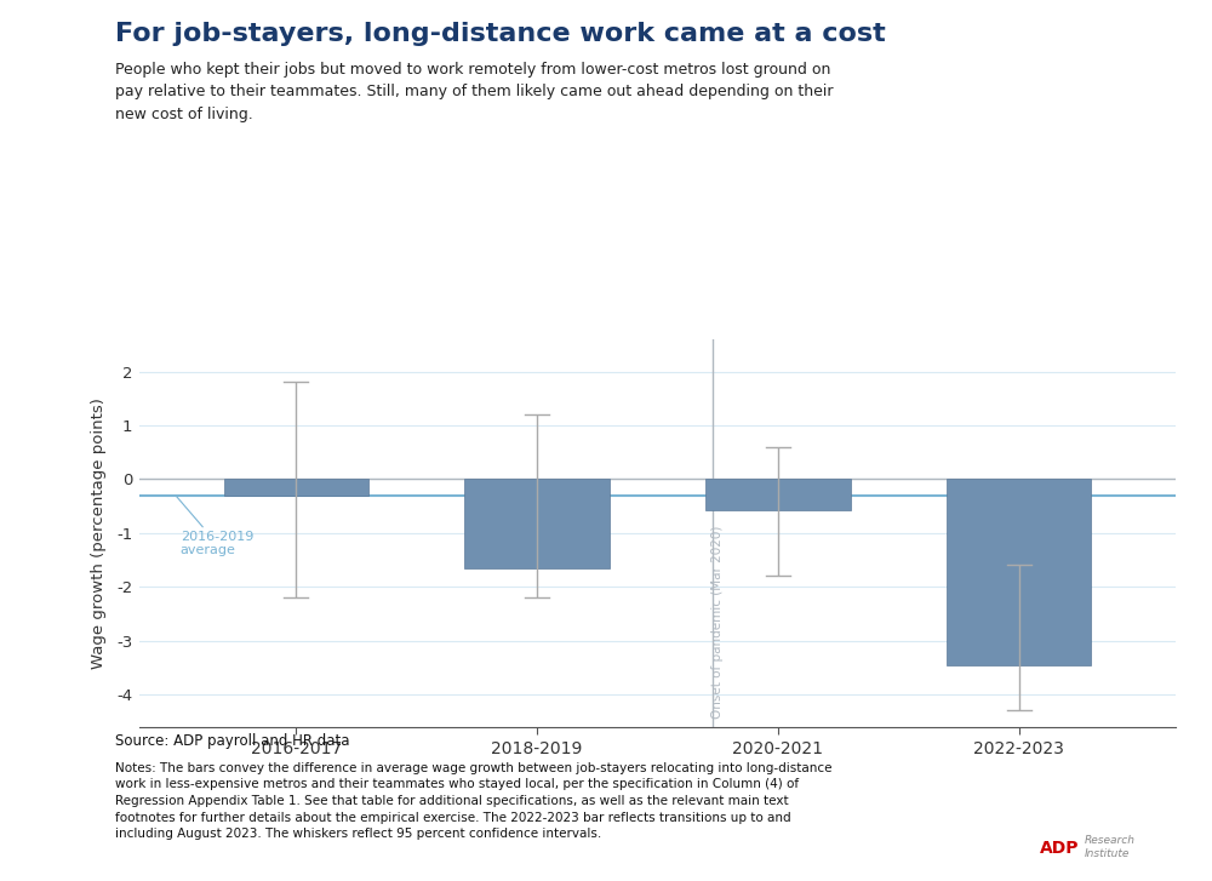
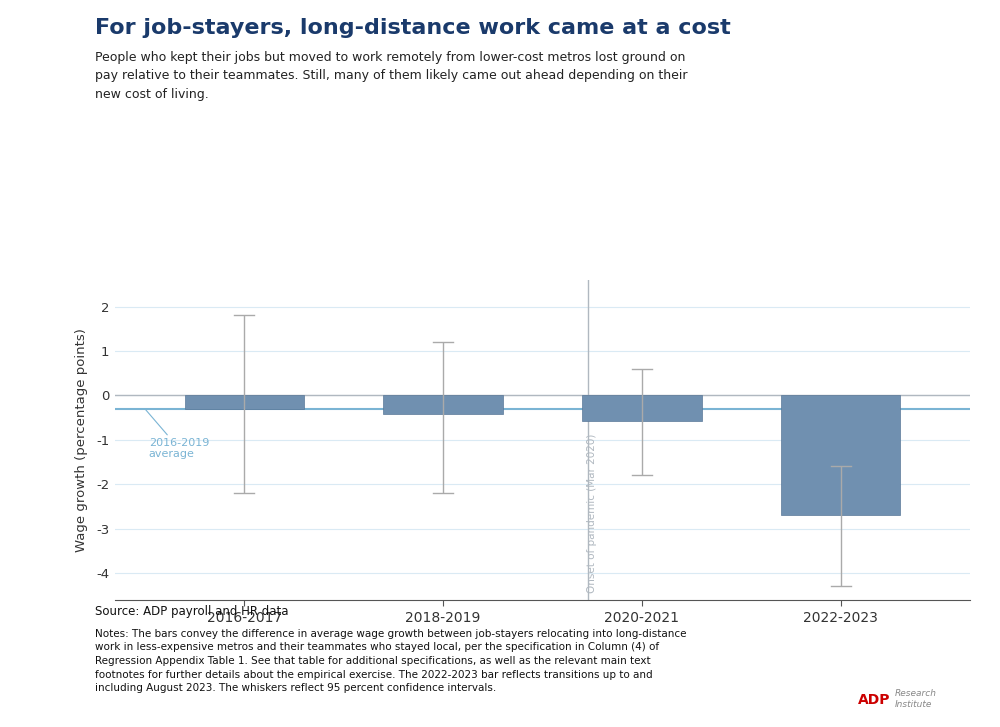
2018-2019: -1.65 -> -0.42
2022-2023: -3.45 -> -2.70
